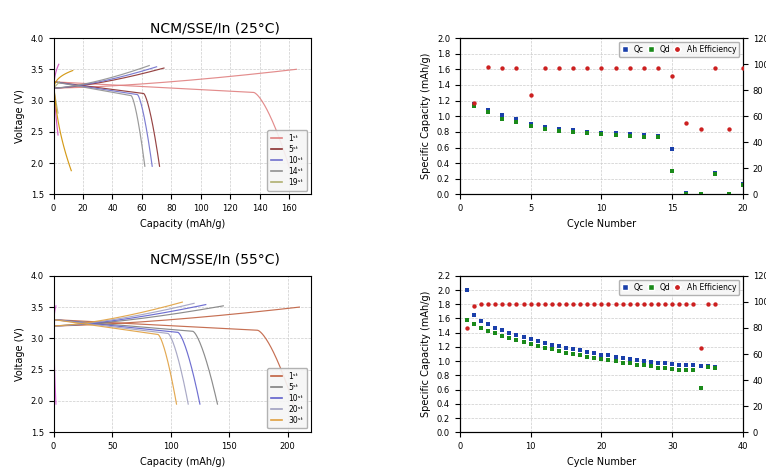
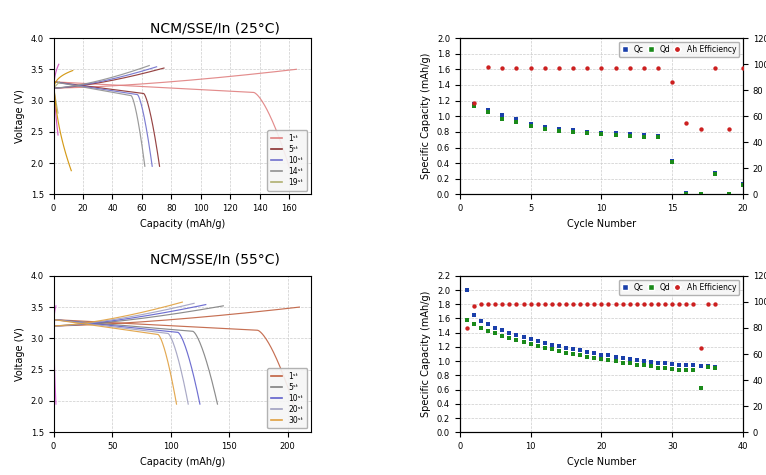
Ah Efficiency/5: 76 -> 97
Qc/15: 0.58 -> 0.43
Qd/15: 0.30 -> 0.41
Ah Efficiency/15: 91 -> 86
